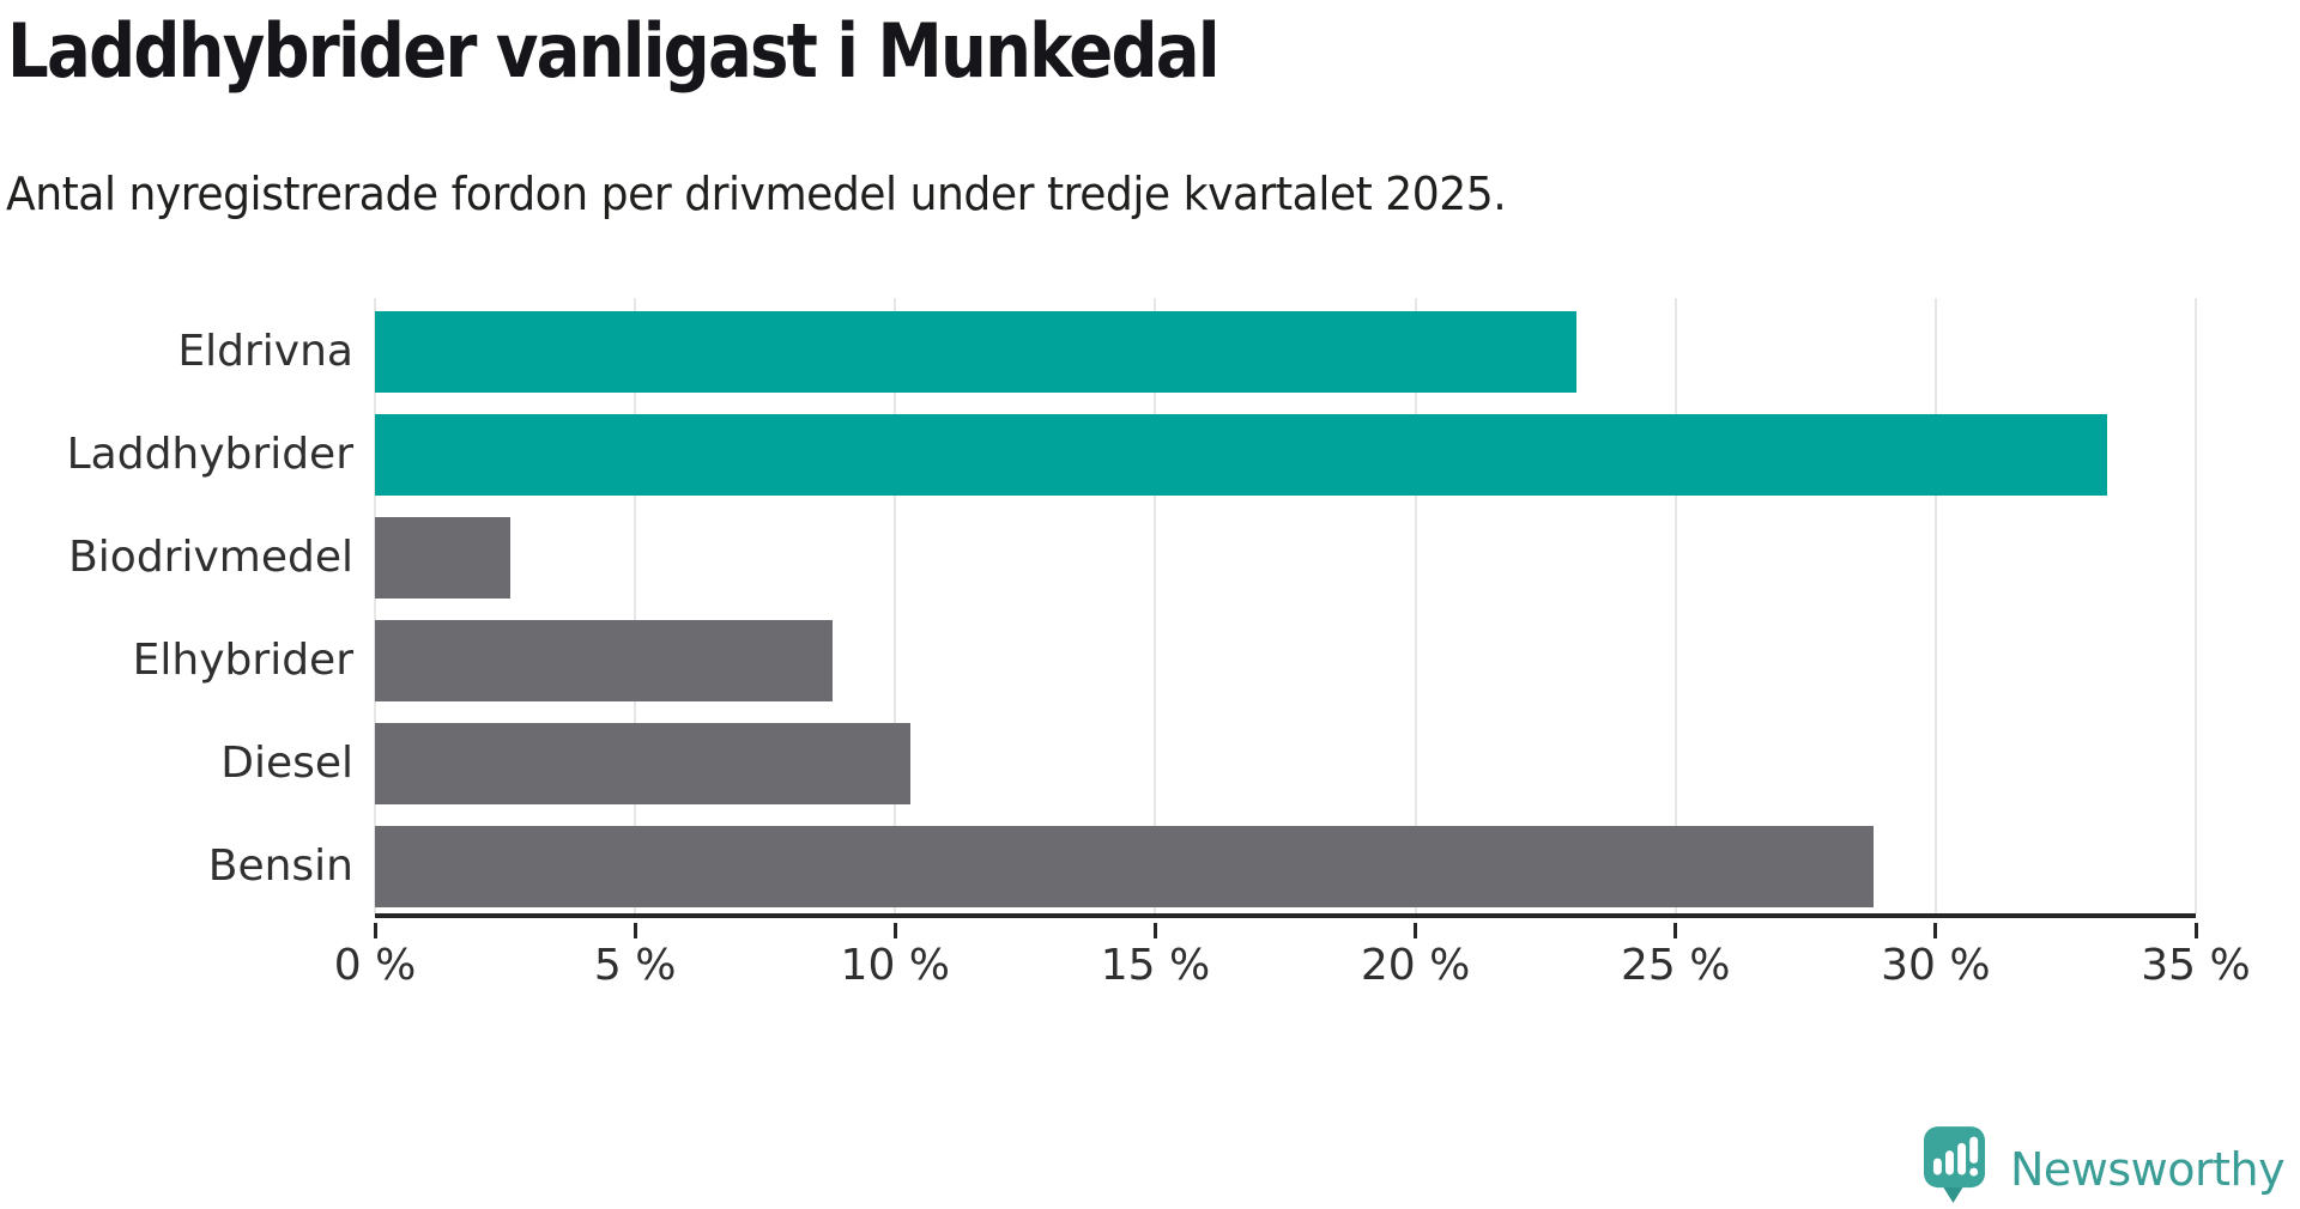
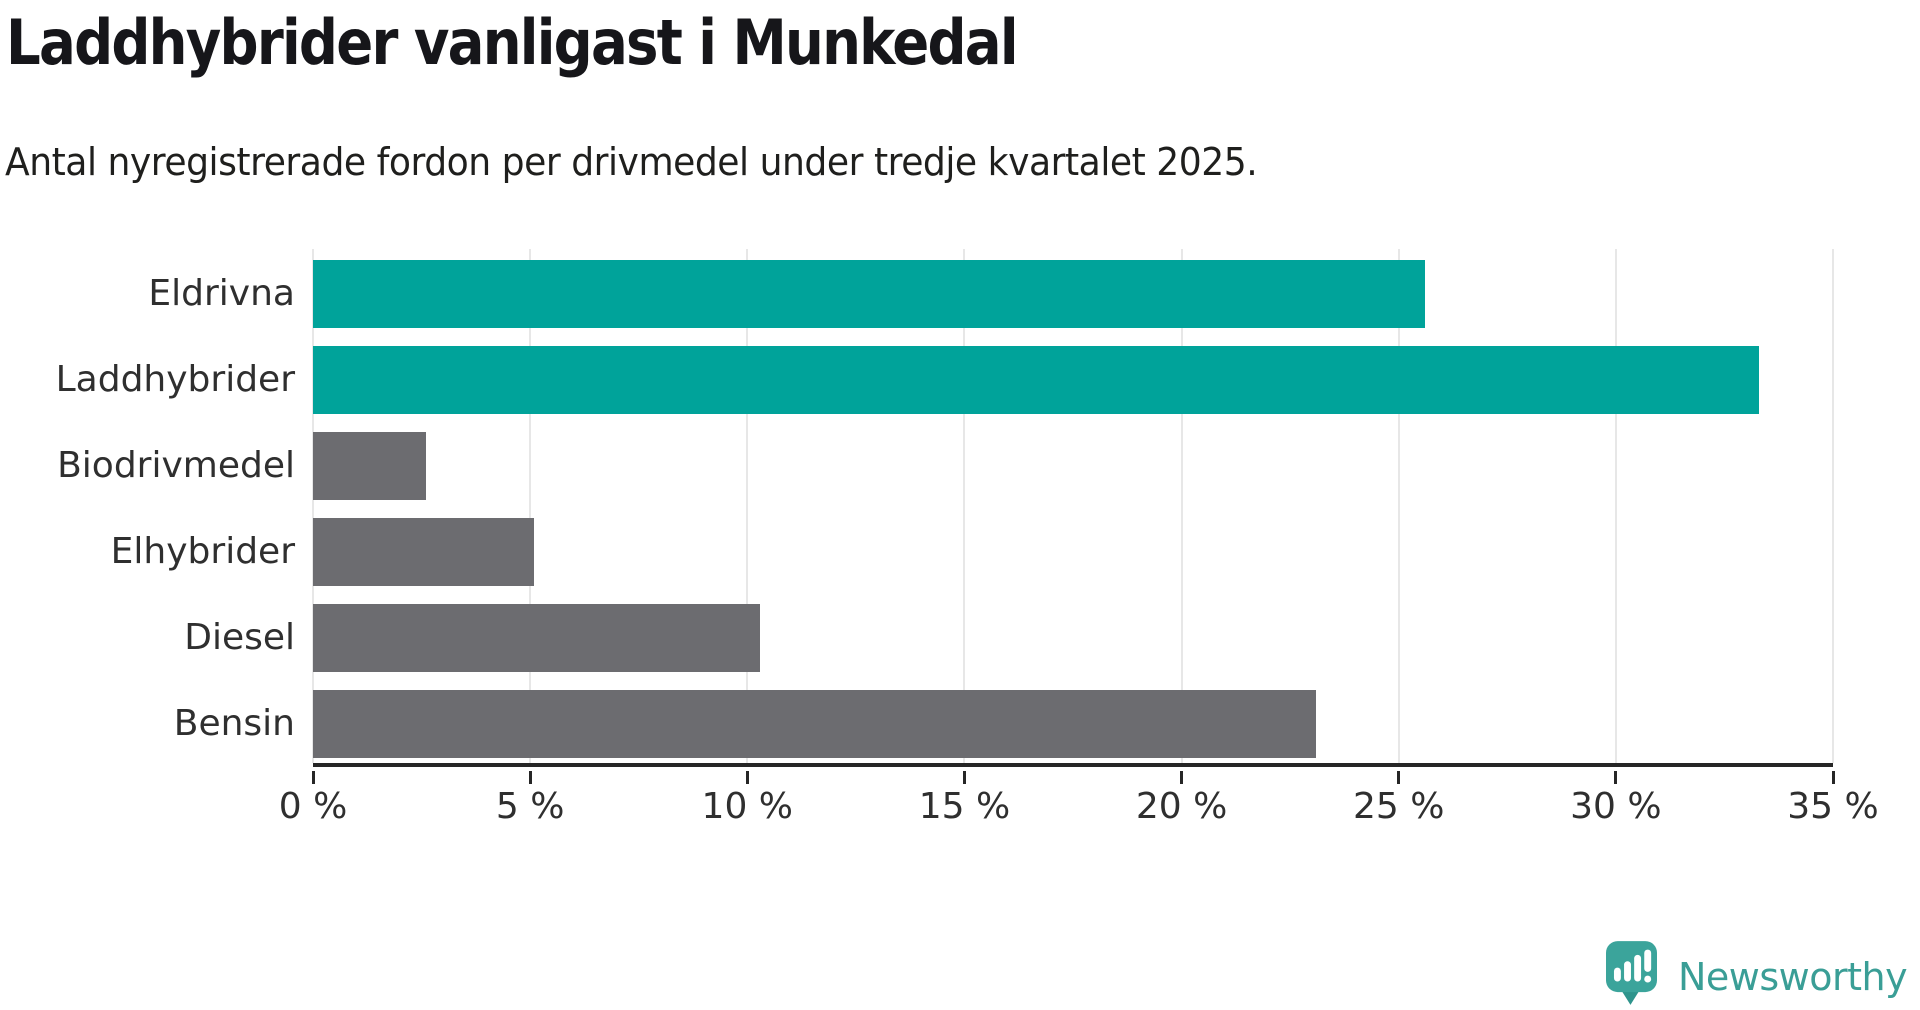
Eldrivna: 23.1% -> 25.6%
Elhybrider: 8.8% -> 5.1%
Bensin: 28.8% -> 23.1%
